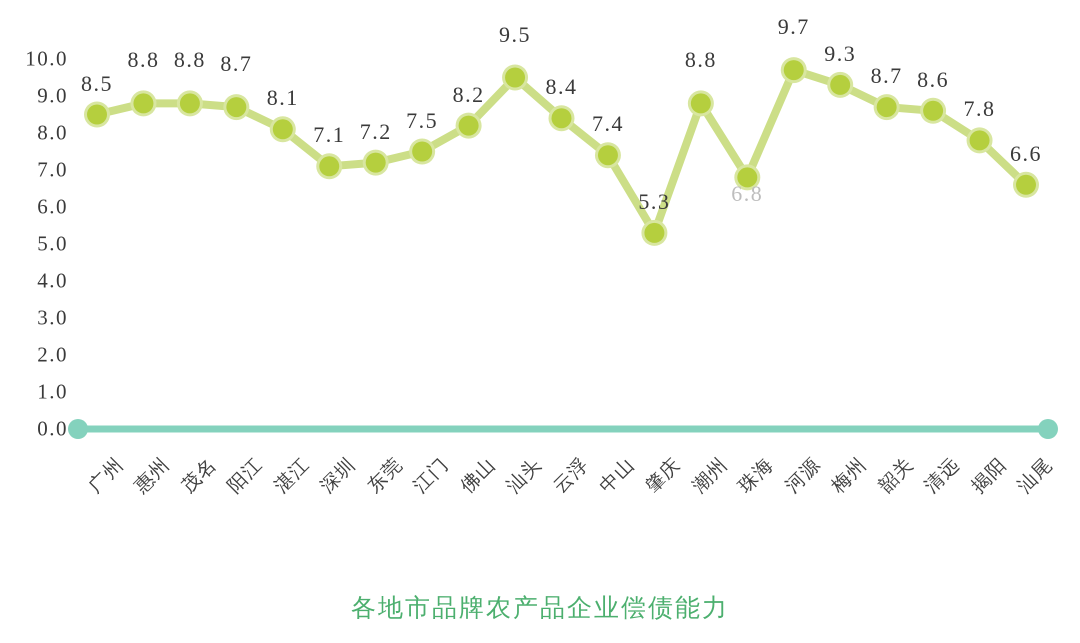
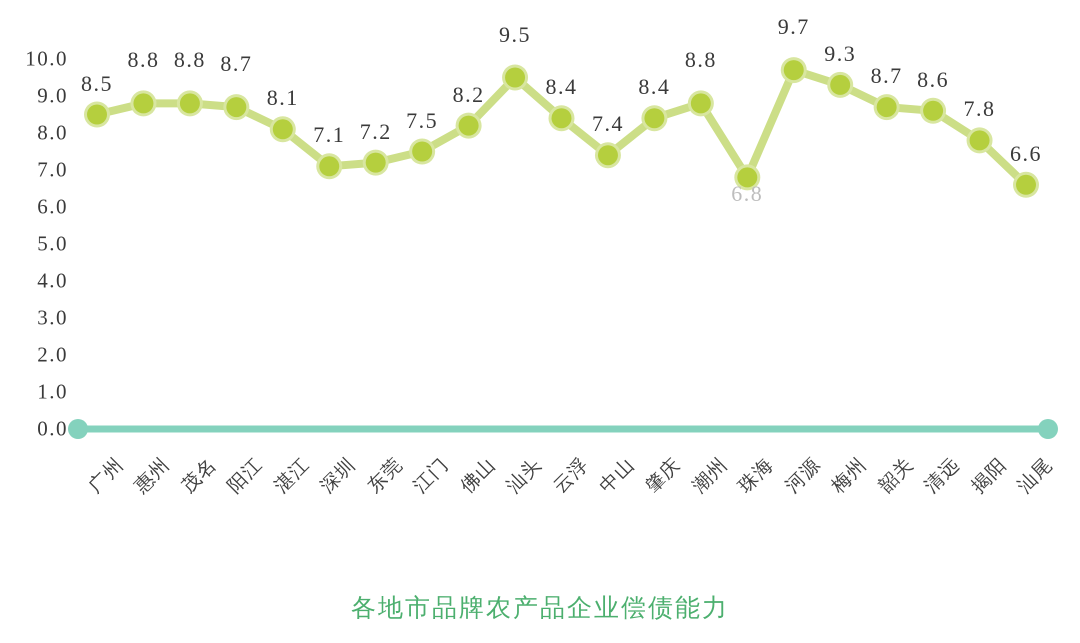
肇庆: 5.3 -> 8.4
